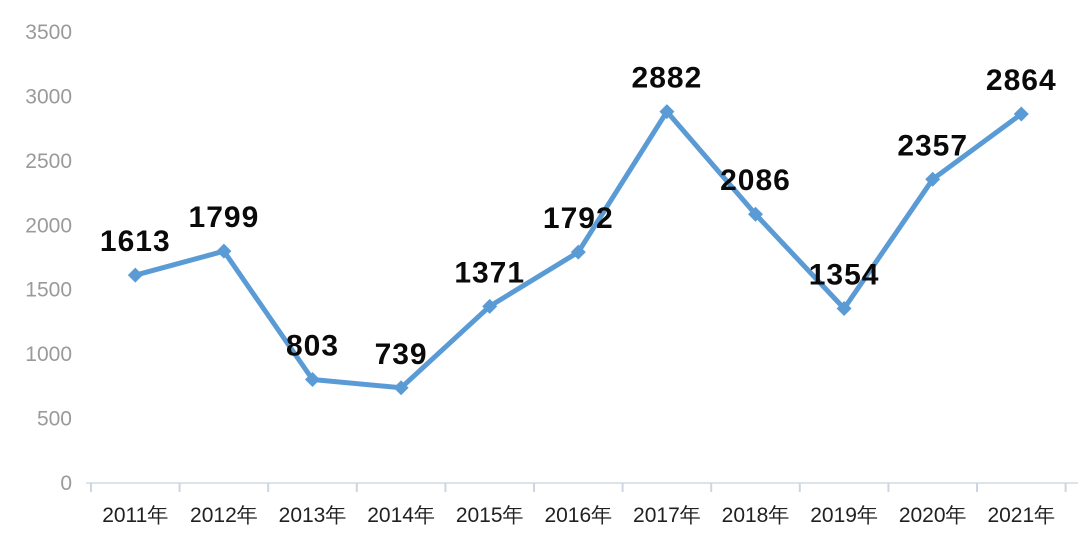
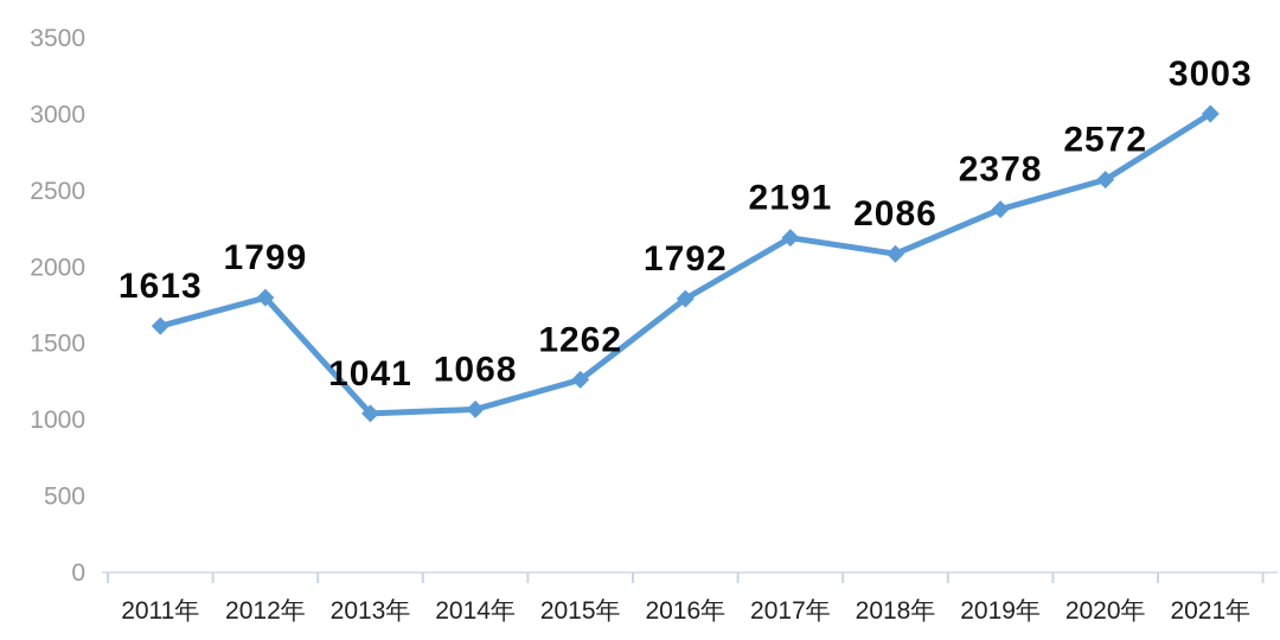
2013年: 803 -> 1041
2014年: 739 -> 1068
2015年: 1371 -> 1262
2017年: 2882 -> 2191
2019年: 1354 -> 2378
2020年: 2357 -> 2572
2021年: 2864 -> 3003
